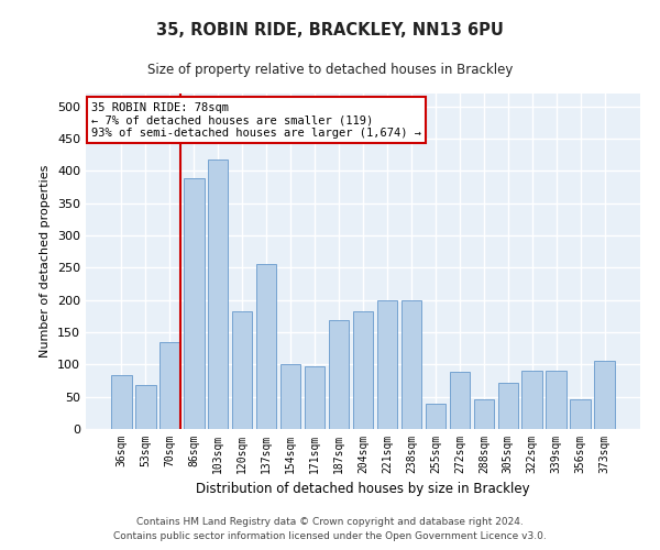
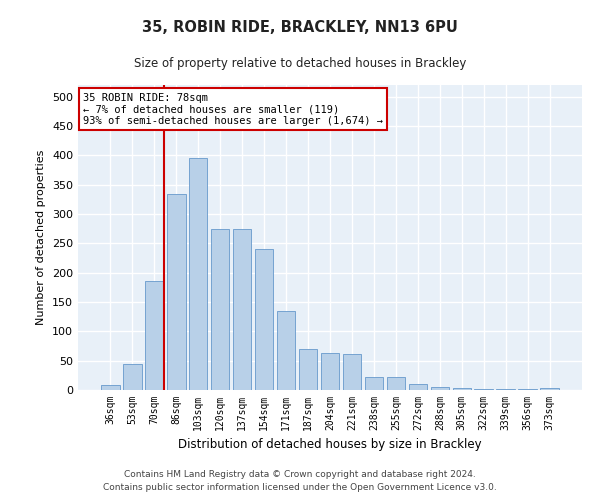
36sqm: 84 -> 8
53sqm: 68 -> 45
70sqm: 134 -> 185
86sqm: 388 -> 335
103sqm: 418 -> 395
120sqm: 182 -> 275
137sqm: 256 -> 275
154sqm: 100 -> 240
171sqm: 98 -> 135
187sqm: 168 -> 70
204sqm: 182 -> 63
221sqm: 200 -> 62
238sqm: 200 -> 23
255sqm: 40 -> 23
272sqm: 88 -> 10
288sqm: 46 -> 5
305sqm: 72 -> 3
322sqm: 90 -> 2
339sqm: 90 -> 1
356sqm: 46 -> 1
373sqm: 106 -> 3
